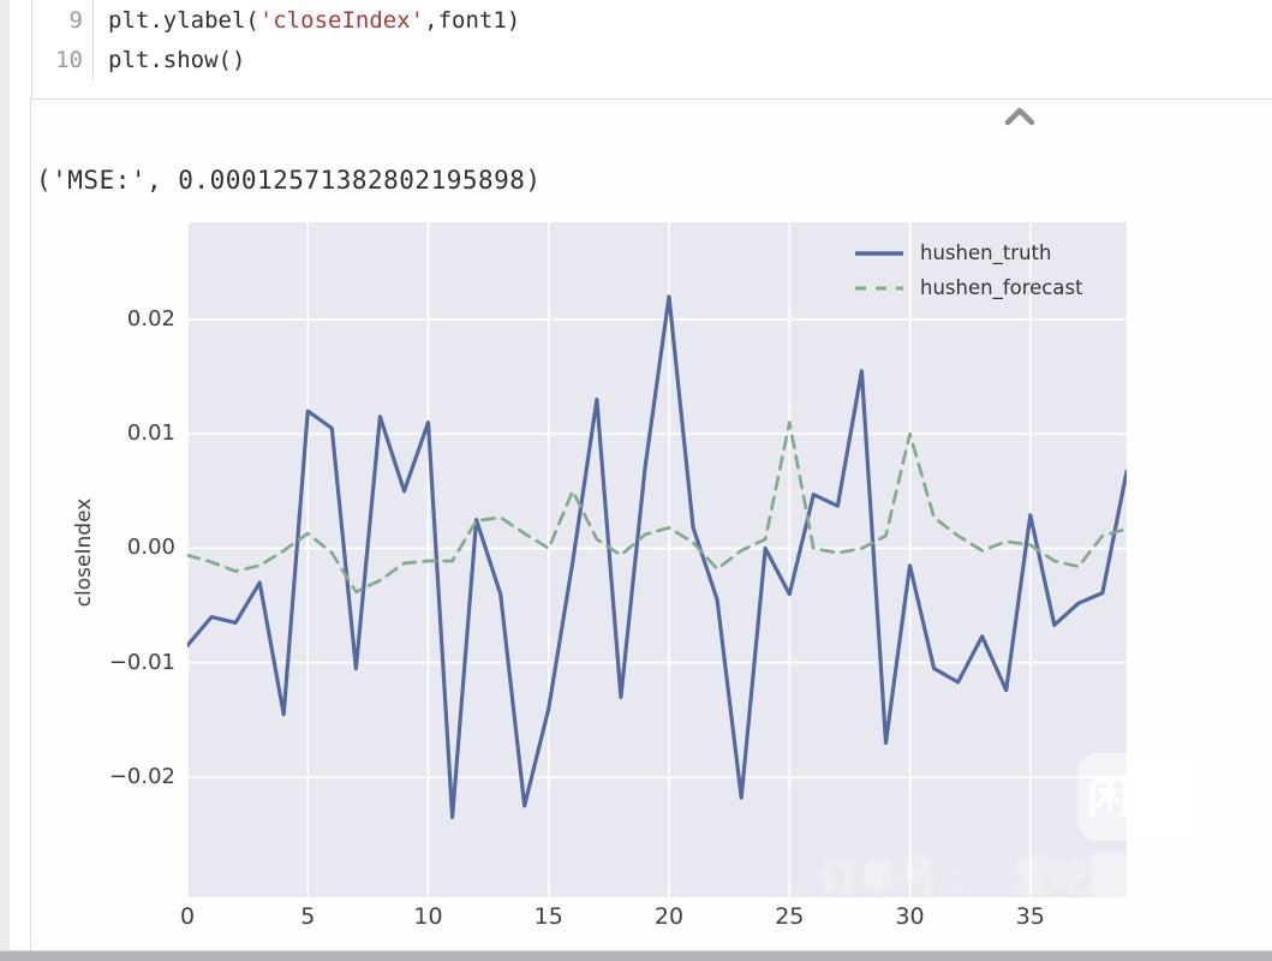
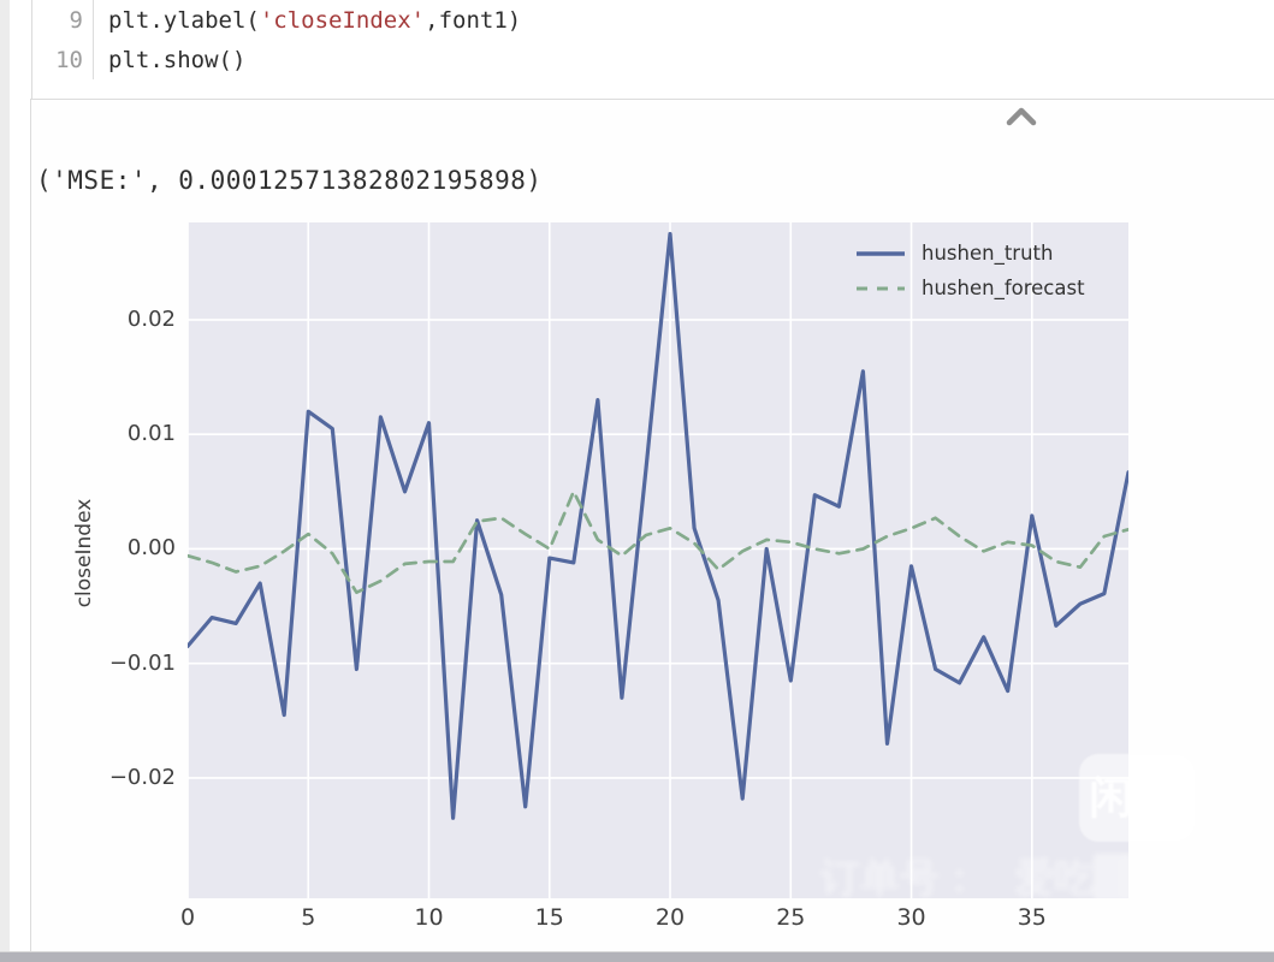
hushen_truth/15: -0.014 -> -0.001
hushen_truth/20: 0.022 -> 0.028
hushen_truth/25: -0.004 -> -0.011
hushen_forecast/25: 0.011 -> 0.001
hushen_forecast/30: 0.010 -> 0.002
